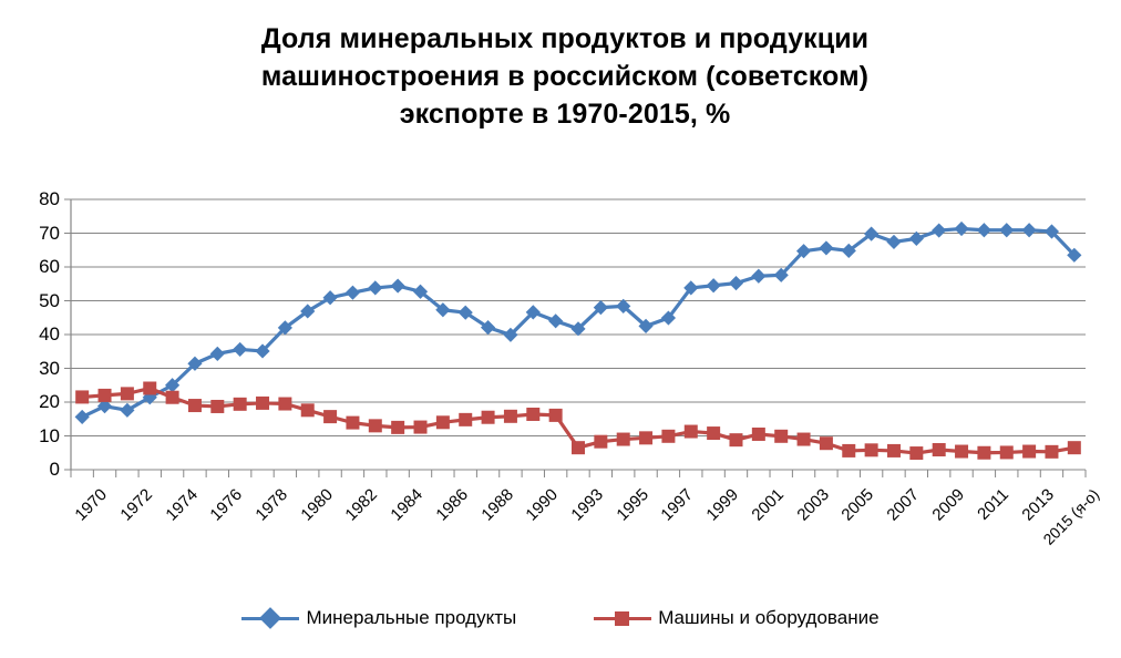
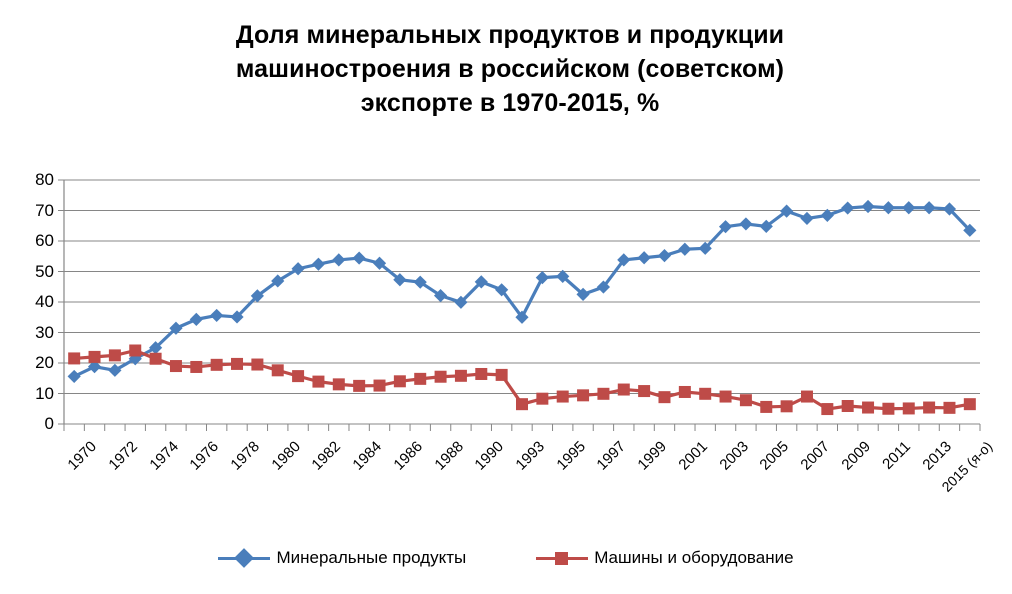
Минеральные продукты/1993: 42 -> 35
Машины и оборудование/2007: 6 -> 9
